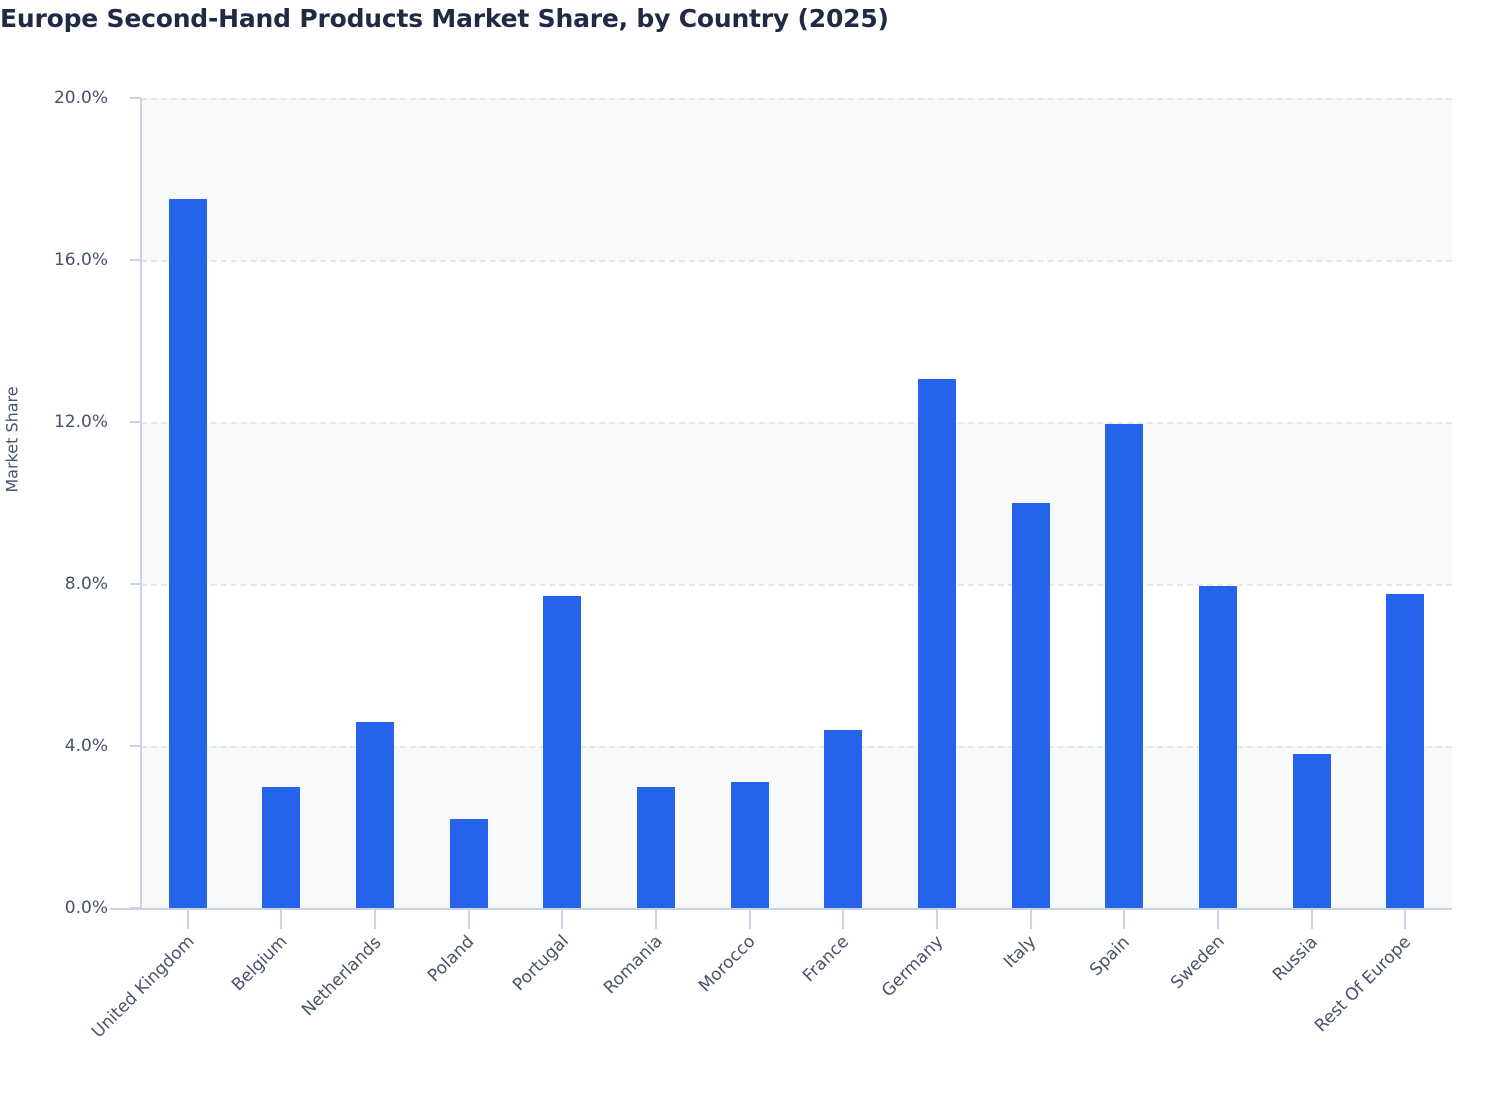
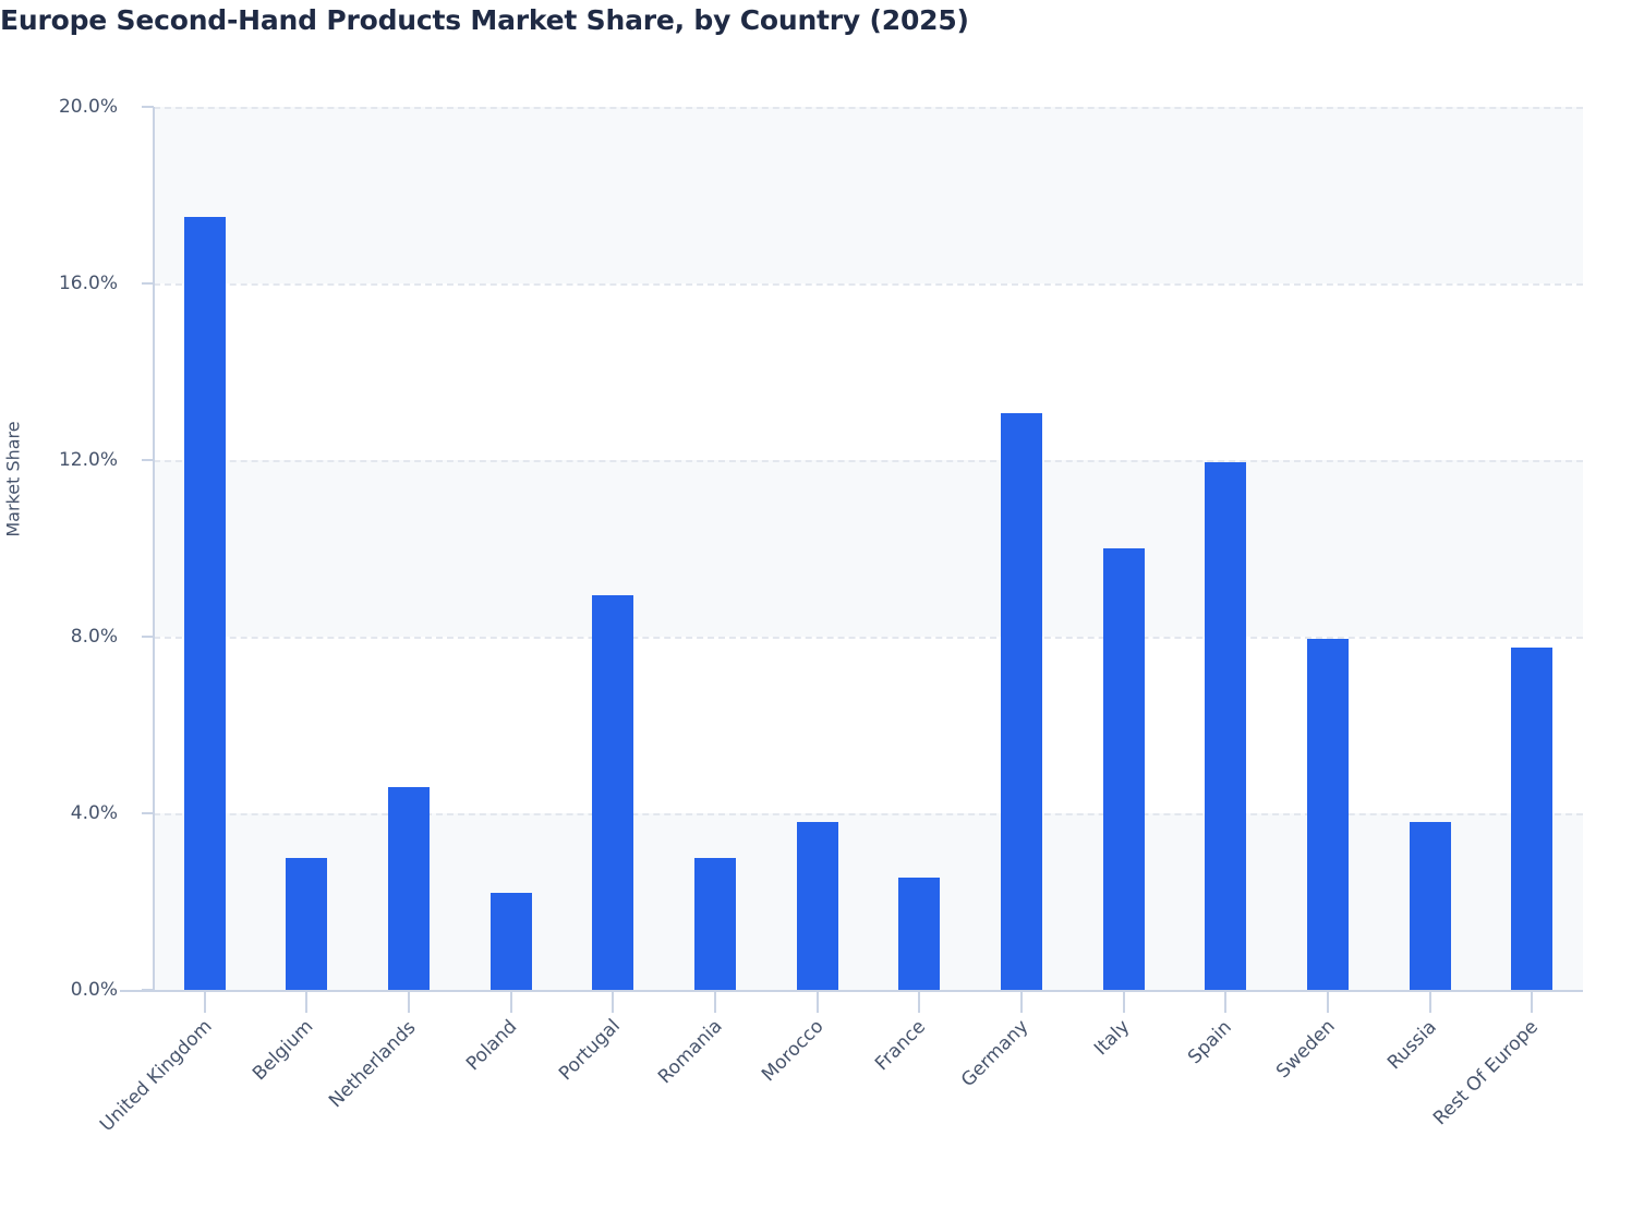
Portugal: 7.7% -> 8.9%
Morocco: 3.1% -> 3.8%
France: 4.4% -> 2.5%
